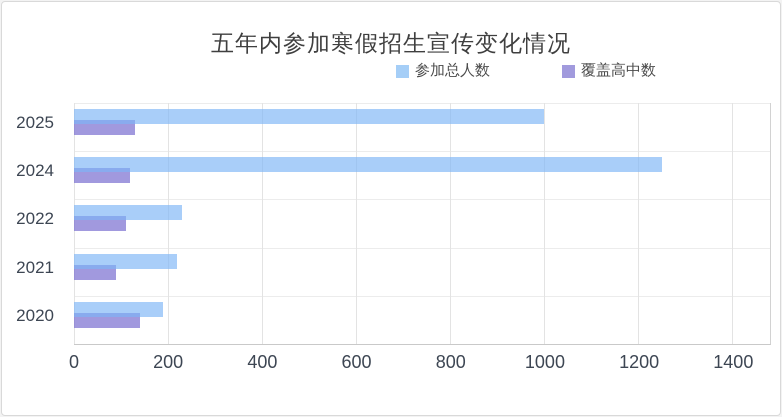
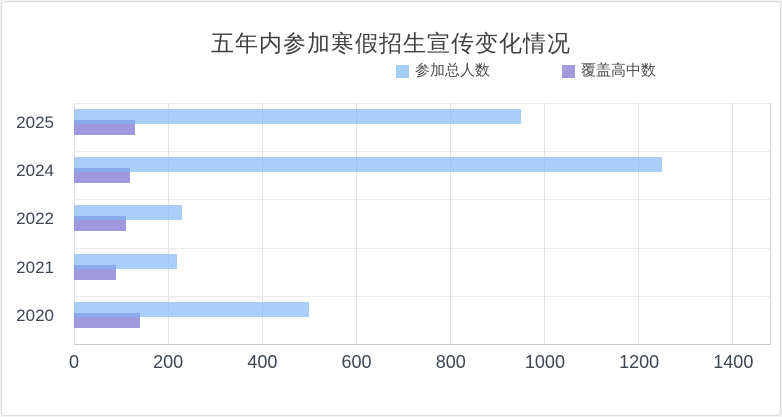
参加总人数/2025: 1000 -> 950
参加总人数/2020: 190 -> 500
